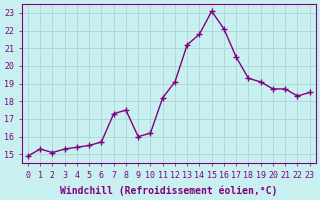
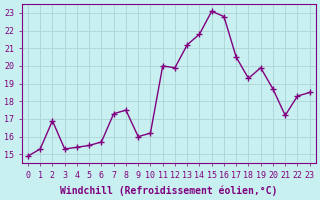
2: 15.1 -> 16.9
11: 18.2 -> 20.0
12: 19.1 -> 19.9
16: 22.1 -> 22.8
19: 19.1 -> 19.9
21: 18.7 -> 17.2
